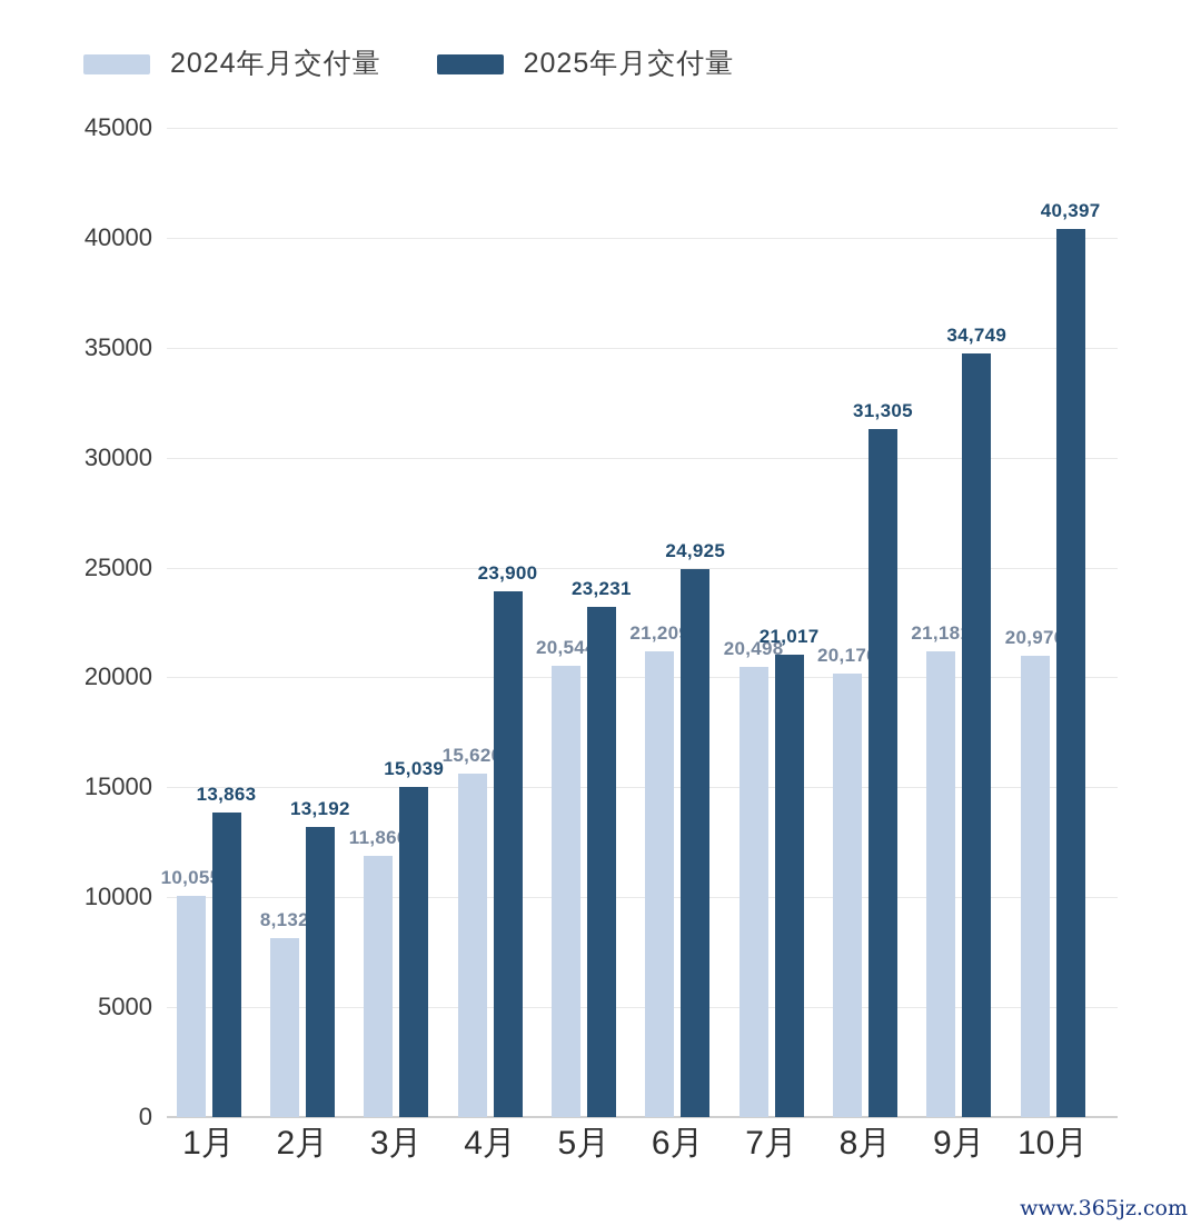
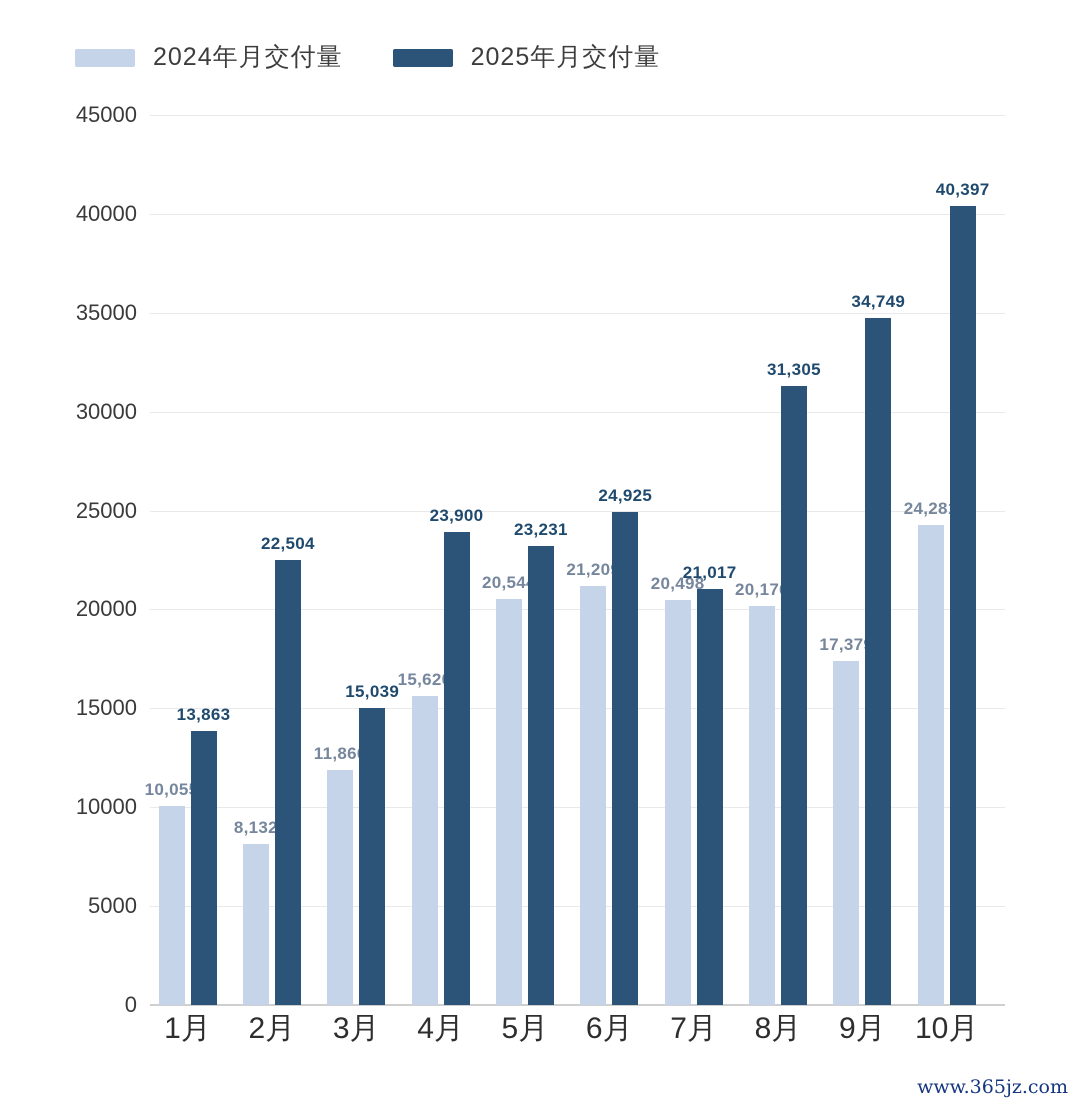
2025年月交付量/2月: 13,192 -> 22,504
2024年月交付量/9月: 21,181 -> 17,379
2024年月交付量/10月: 20,976 -> 24,281
